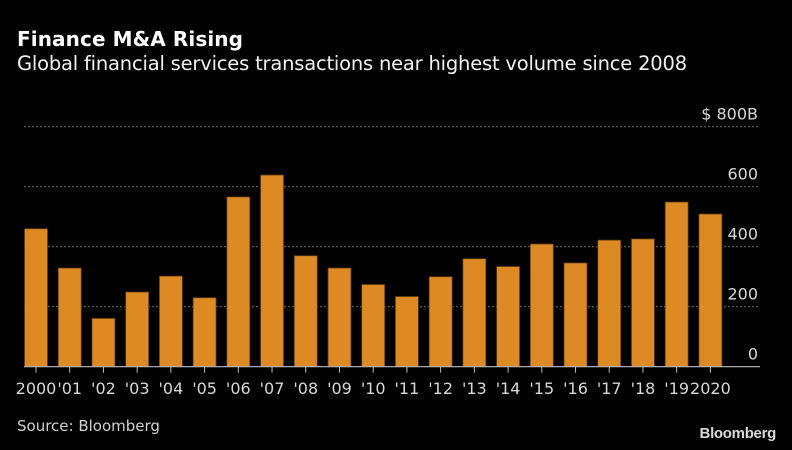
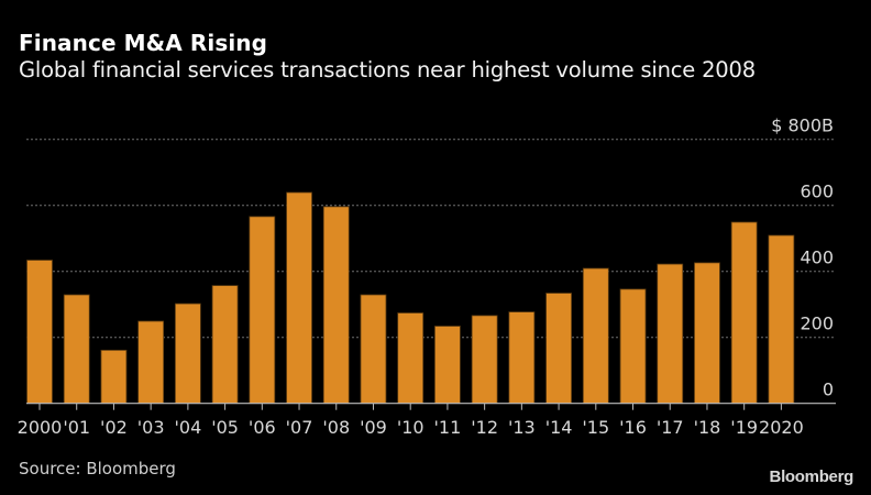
2000: 460 -> 430
'05: 230 -> 360
'08: 370 -> 600
'12: 300 -> 270
'13: 360 -> 280
